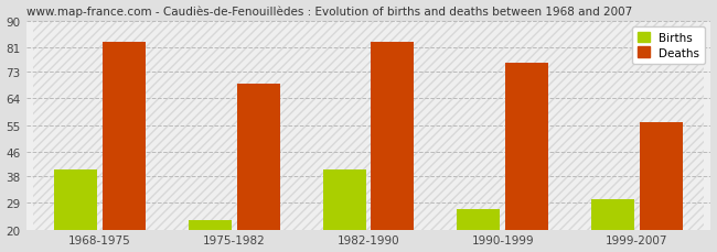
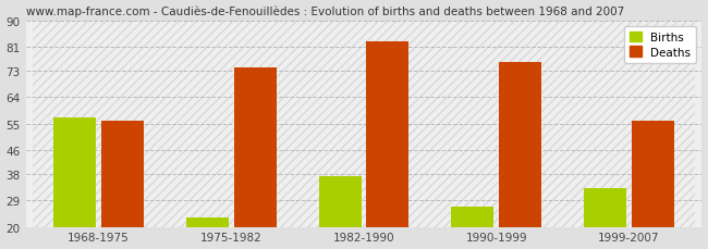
Births/1968-1975: 40 -> 57
Deaths/1968-1975: 83 -> 56
Deaths/1975-1982: 69 -> 74
Births/1982-1990: 40 -> 37
Births/1999-2007: 30 -> 33
